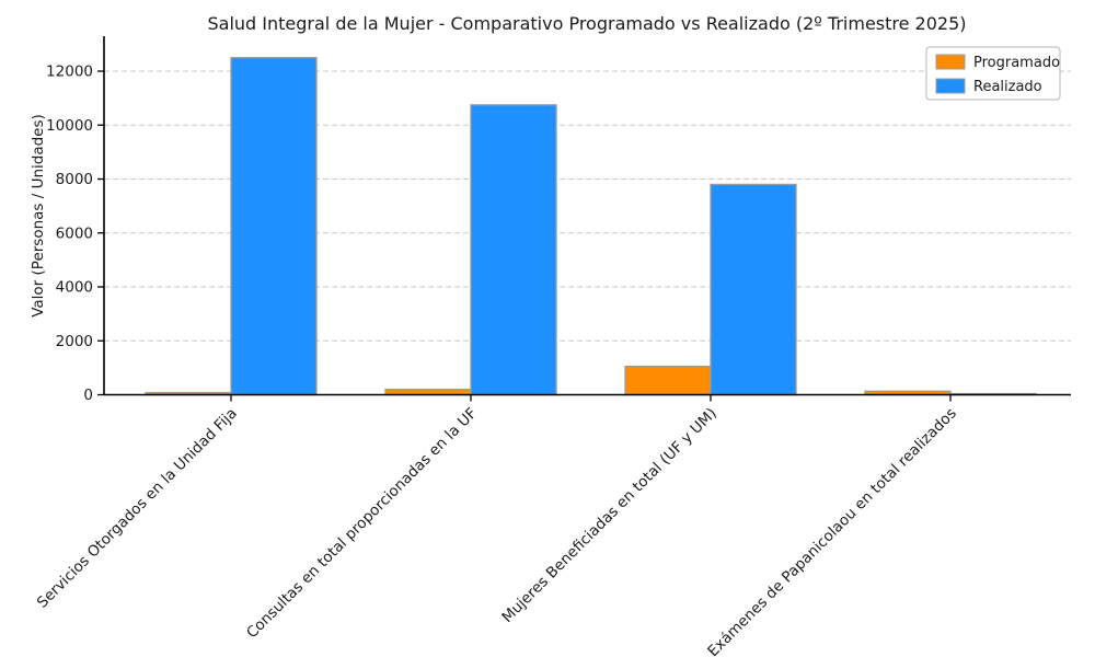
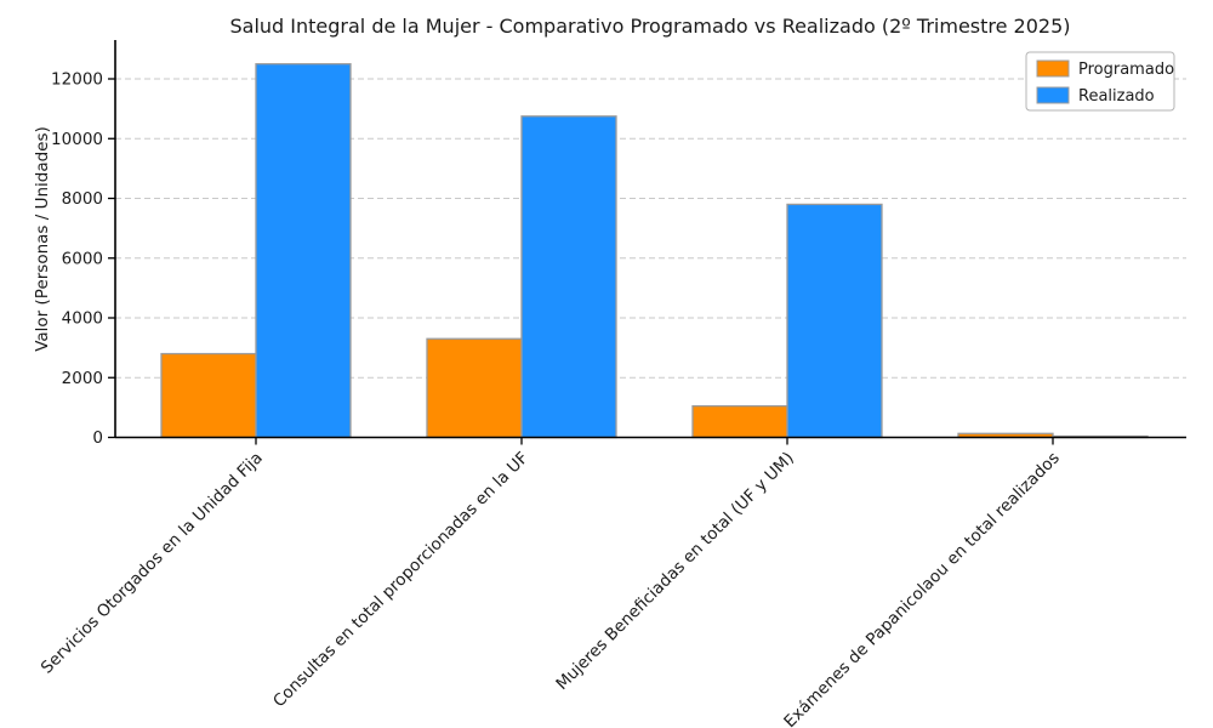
Programado/Servicios Otorgados en la Unidad Fija: 100 -> 2800
Programado/Consultas en total proporcionadas en la UF: 200 -> 3300
